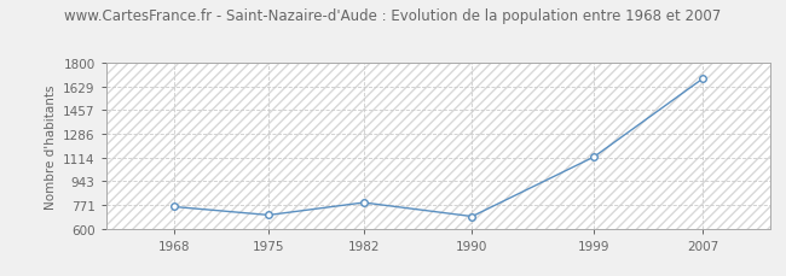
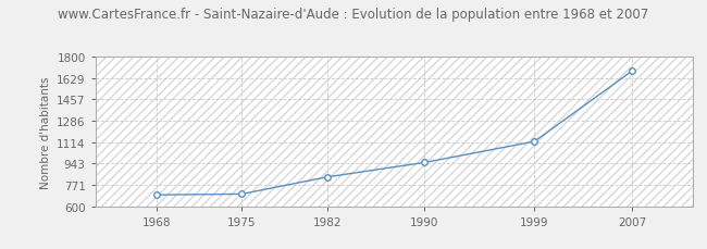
1968: 760 -> 690
1982: 790 -> 840
1990: 690 -> 950
